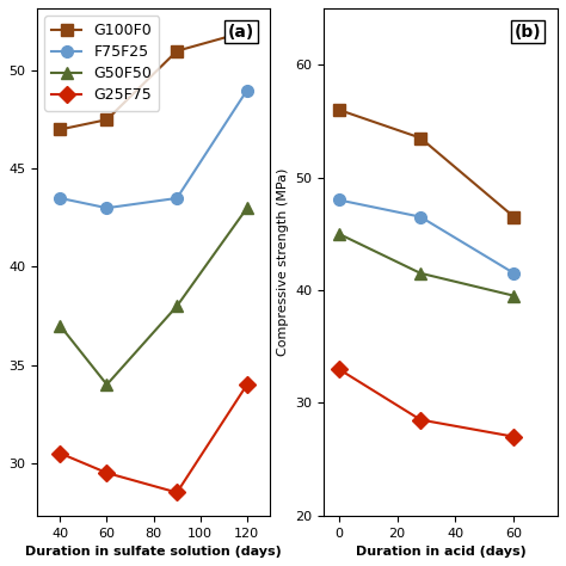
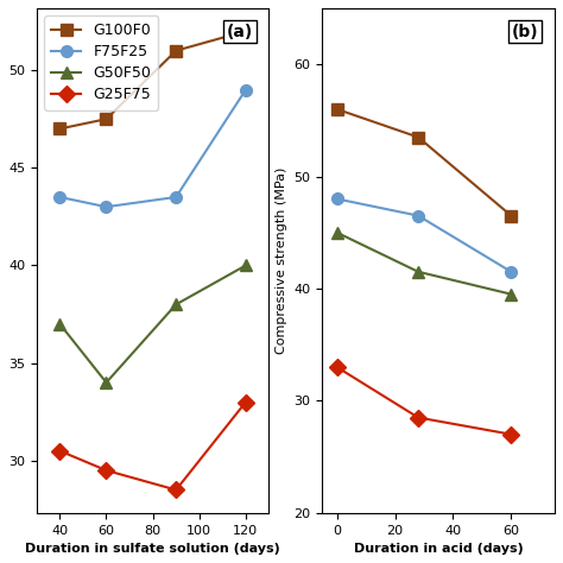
G50F50/120: 43 -> 40
G25F75/120: 34.0 -> 33.0
